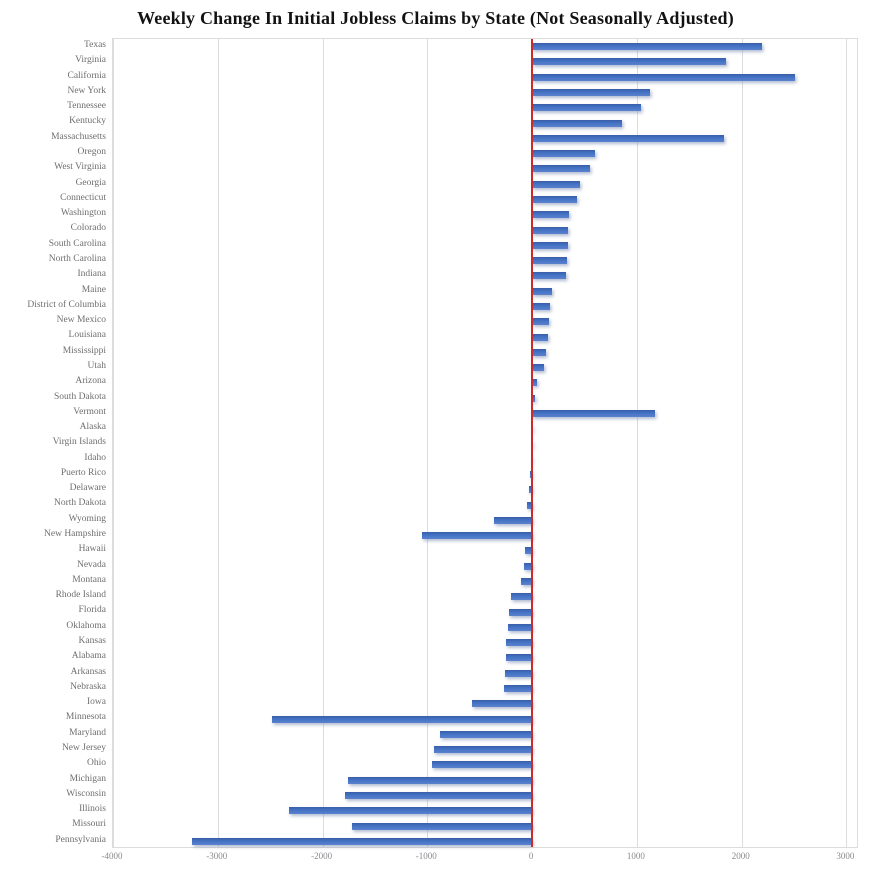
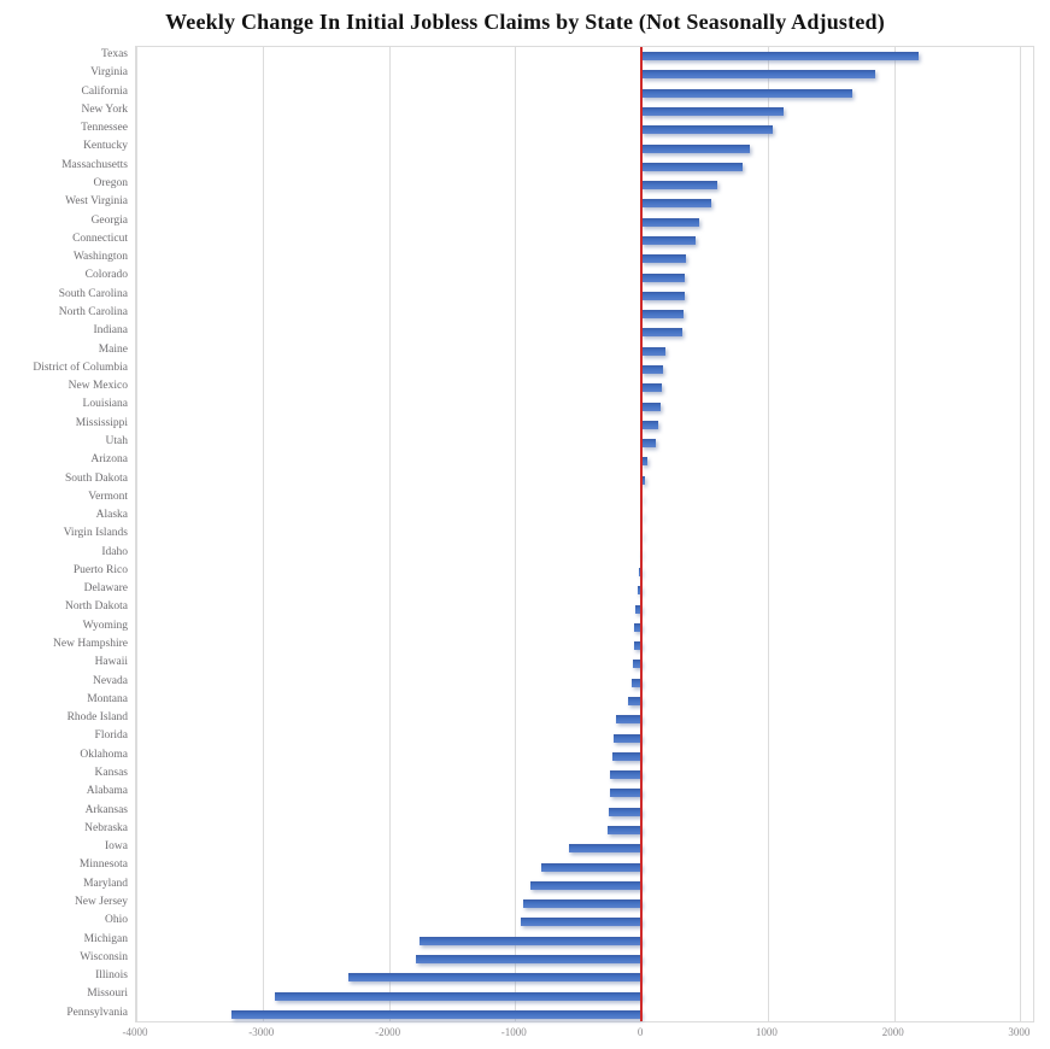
California: 2510 -> 1670
Massachusetts: 1830 -> 800
Vermont: 1170 -> 10
Wyoming: -360 -> -60
New Hampshire: -1050 -> -60
Minnesota: -2480 -> -790
Missouri: -1720 -> -2900
